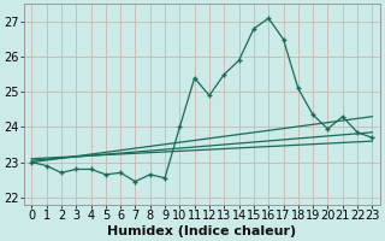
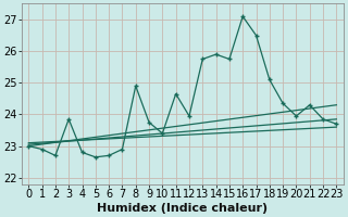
3: 22.80 -> 23.85
7: 22.45 -> 22.90
8: 22.65 -> 24.90
9: 22.55 -> 23.75
10: 24.00 -> 23.40
11: 25.40 -> 24.65
12: 24.90 -> 23.95
13: 25.50 -> 25.75
15: 26.80 -> 25.75
